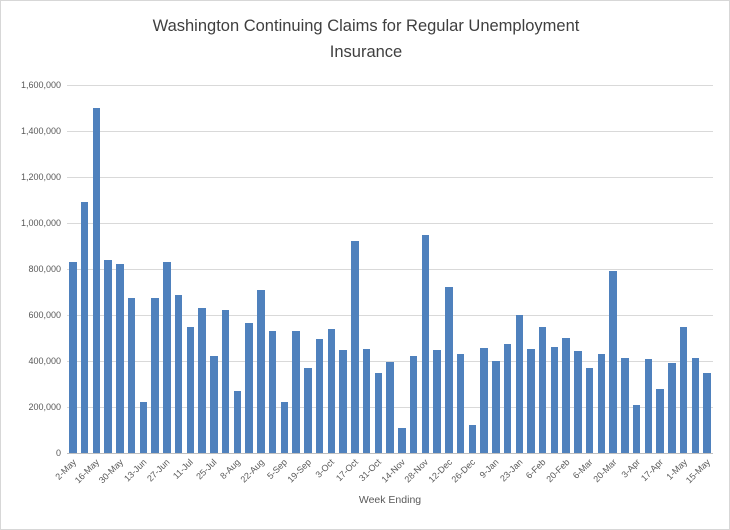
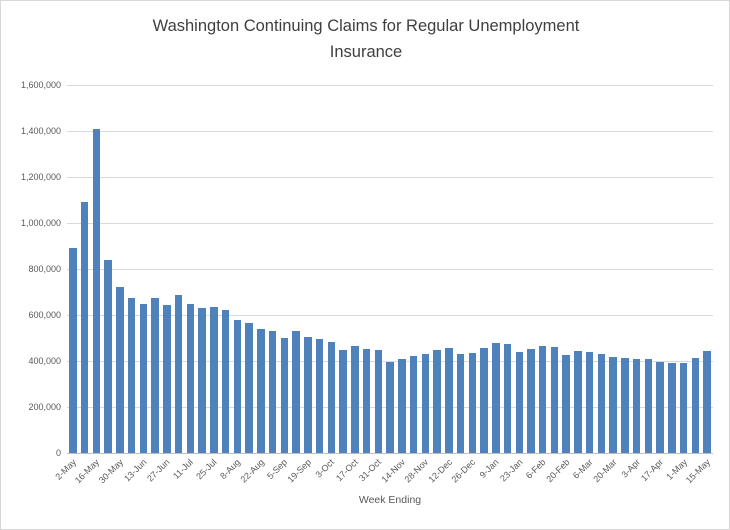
2-May: 830000 -> 890000
16-May: 1500000 -> 1410000
30-May: 820000 -> 720000
13-Jun: 220000 -> 650000
27-Jun: 830000 -> 640000
11-Jul: 550000 -> 650000
25-Jul: 420000 -> 640000
8-Aug: 270000 -> 580000
22-Aug: 710000 -> 540000
5-Sep: 220000 -> 500000
19-Sep: 370000 -> 500000
3-Oct: 540000 -> 480000
17-Oct: 920000 -> 470000
31-Oct: 350000 -> 450000
14-Nov: 110000 -> 410000
28-Nov: 950000 -> 430000
12-Dec: 720000 -> 460000
26-Dec: 120000 -> 430000
9-Jan: 400000 -> 480000
23-Jan: 600000 -> 440000
6-Feb: 550000 -> 470000
20-Feb: 500000 -> 420000
6-Mar: 370000 -> 440000
20-Mar: 790000 -> 420000
3-Apr: 210000 -> 410000
17-Apr: 280000 -> 400000
1-May: 550000 -> 390000
15-May: 350000 -> 440000
